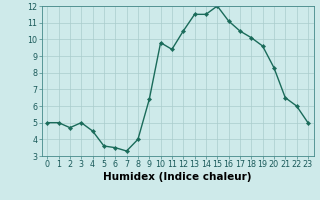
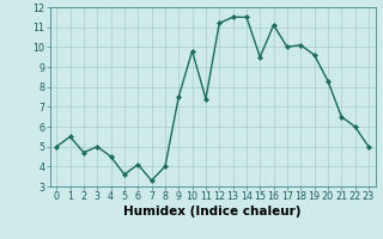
1: 5.0 -> 5.5
6: 3.5 -> 4.1
9: 6.4 -> 7.5
11: 9.4 -> 7.4
12: 10.5 -> 11.2
15: 12.0 -> 9.5
17: 10.5 -> 10.0
